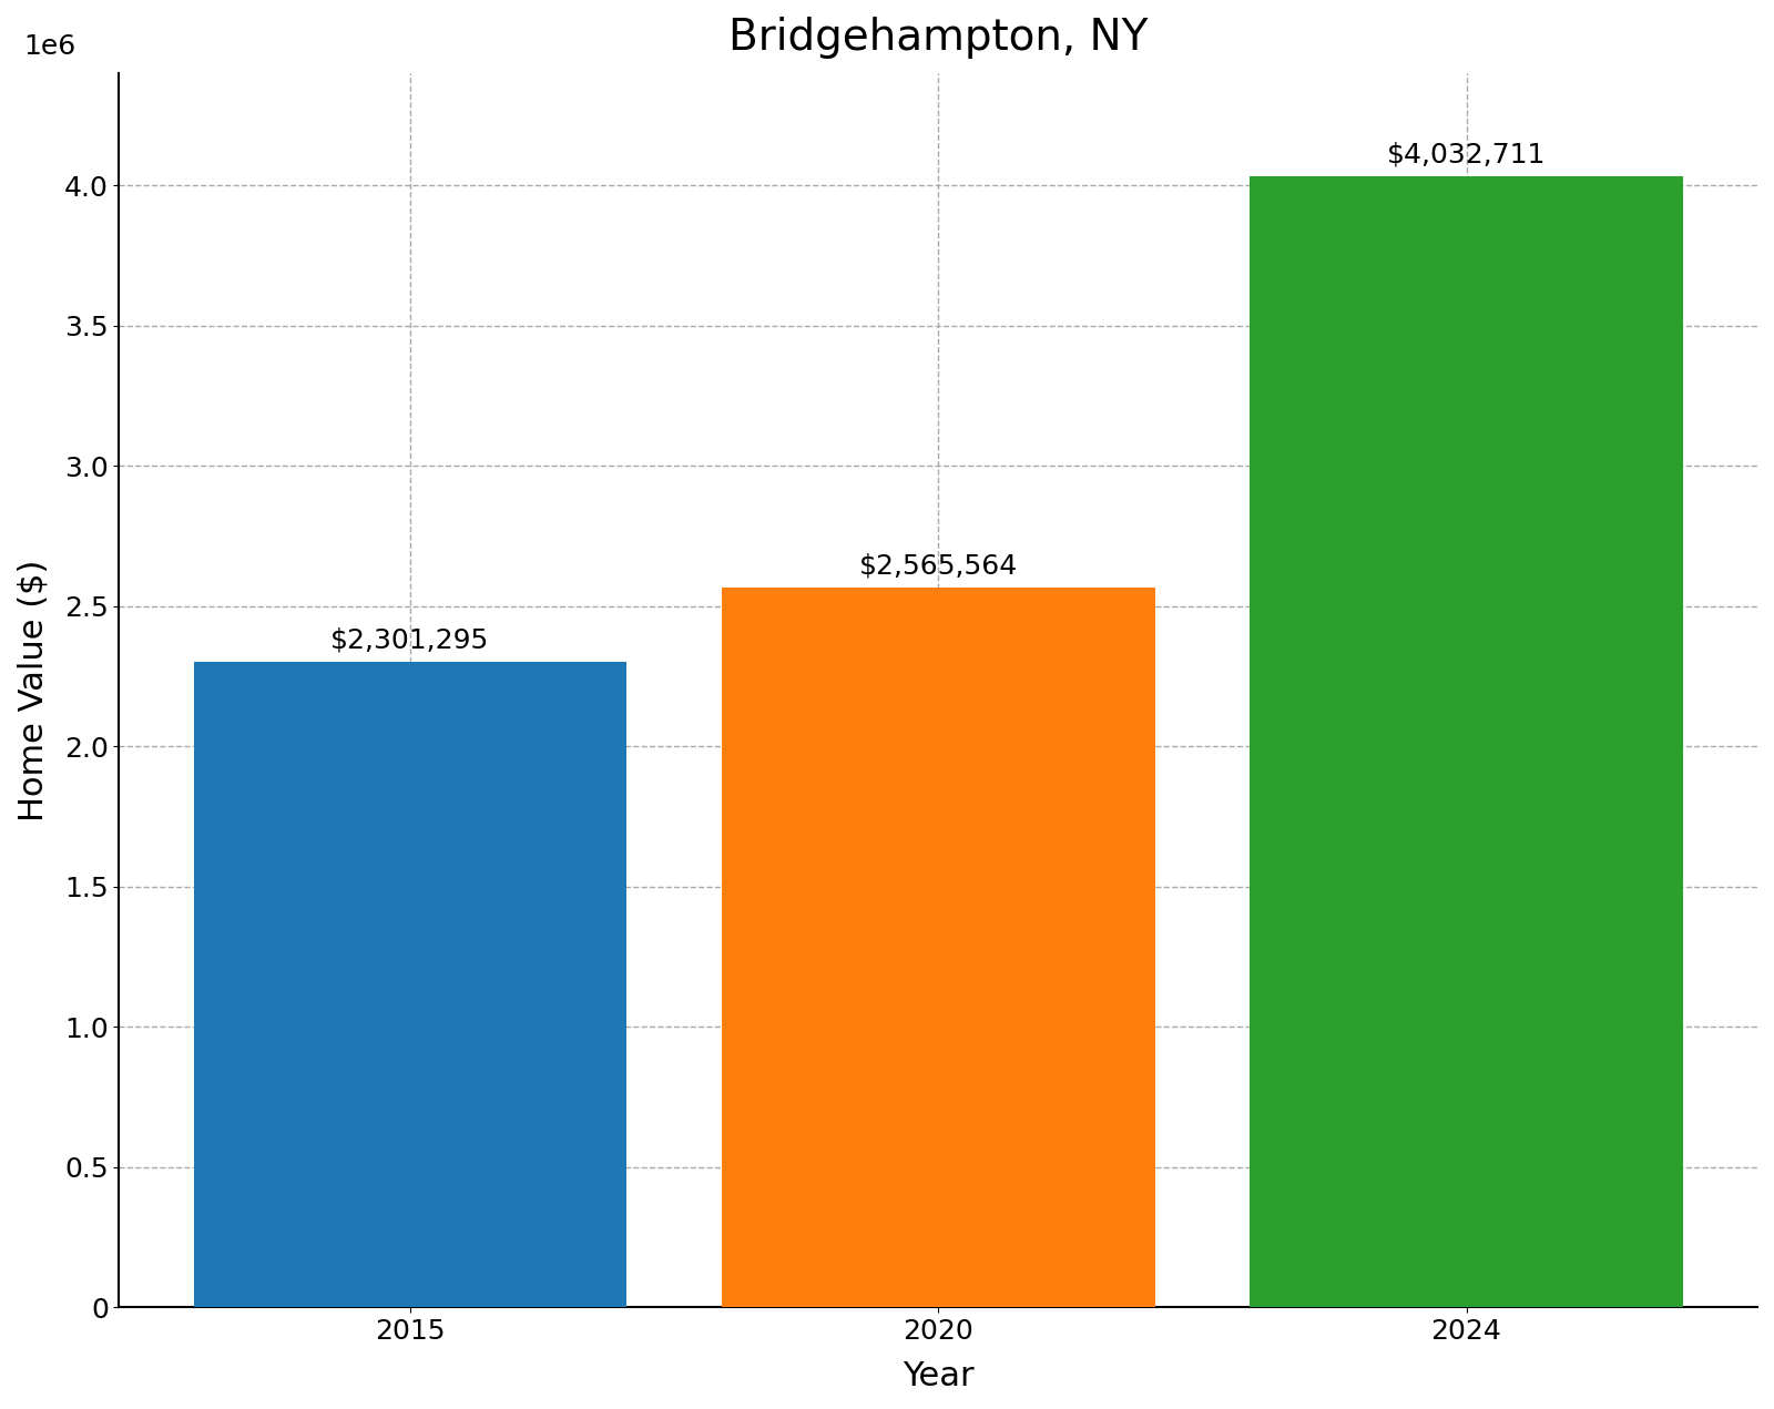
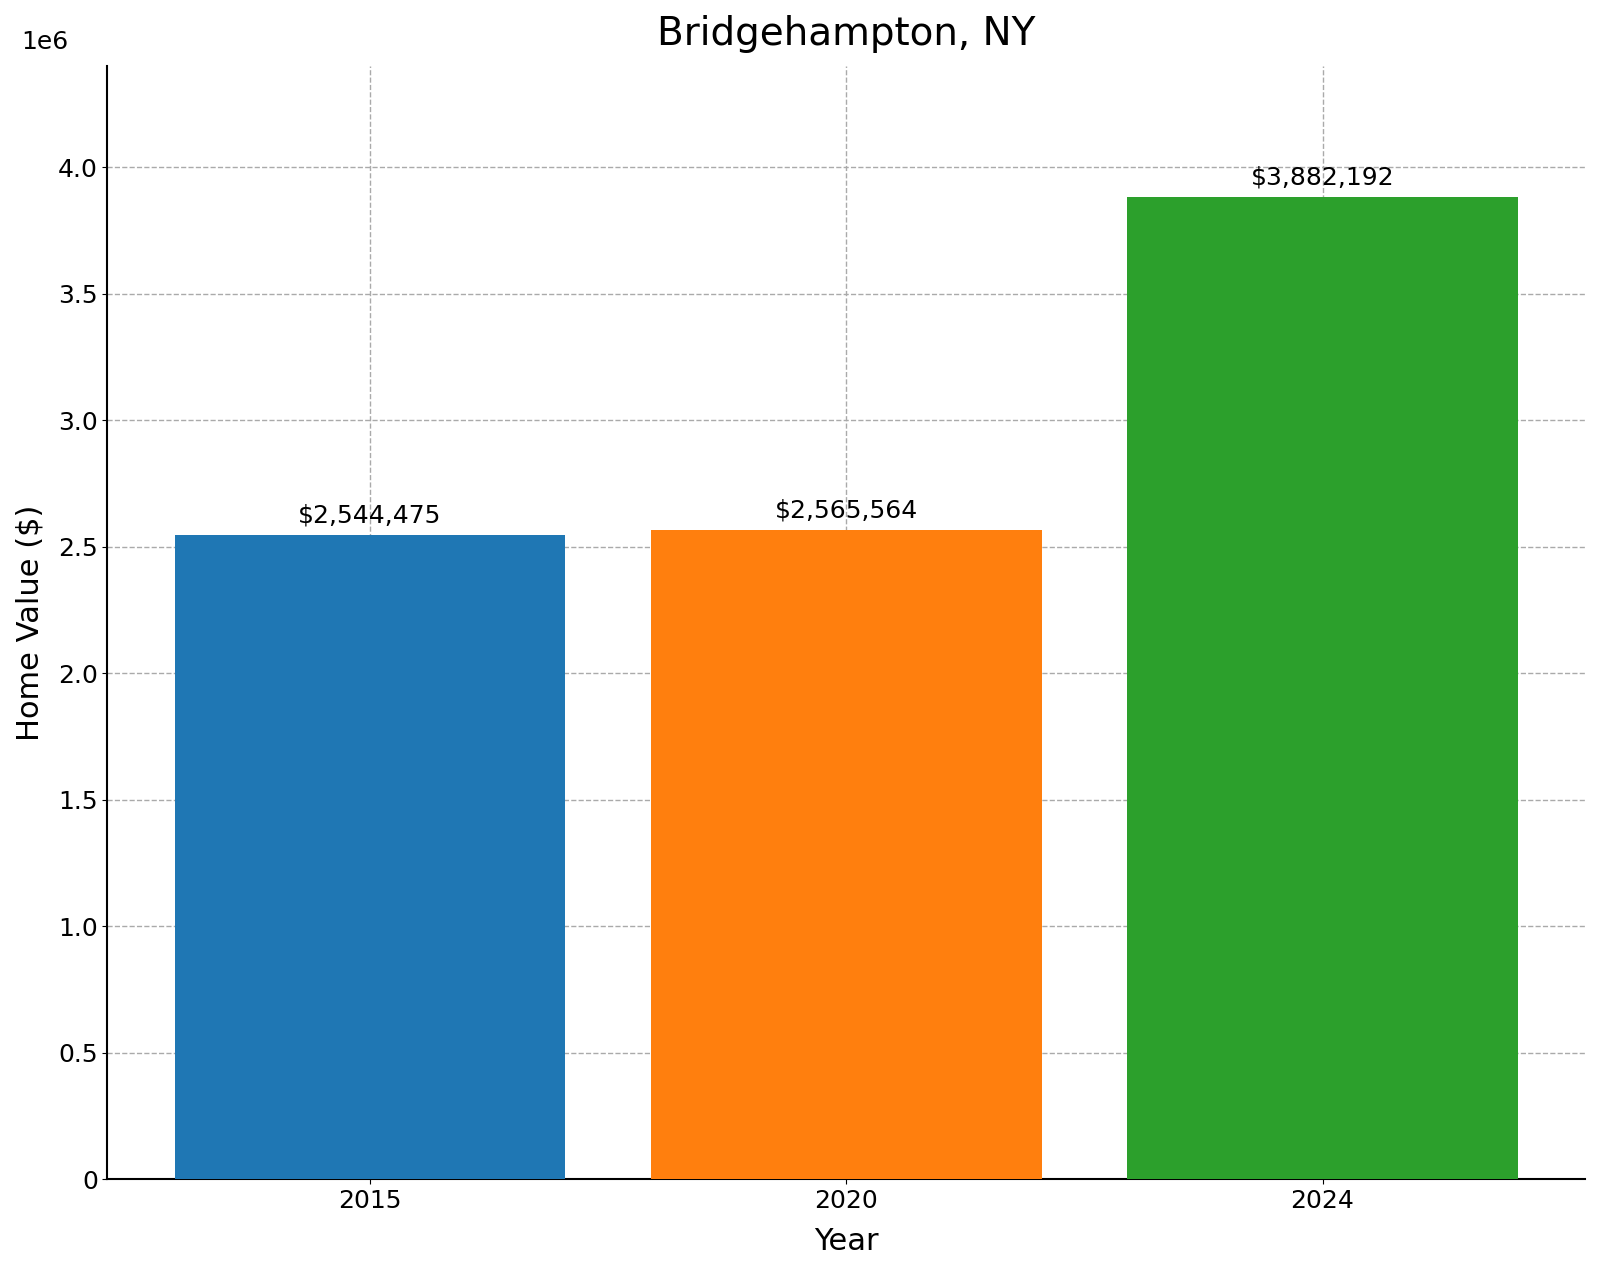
2015: $2,301,295 -> $2,544,475
2024: $4,032,711 -> $3,882,192
